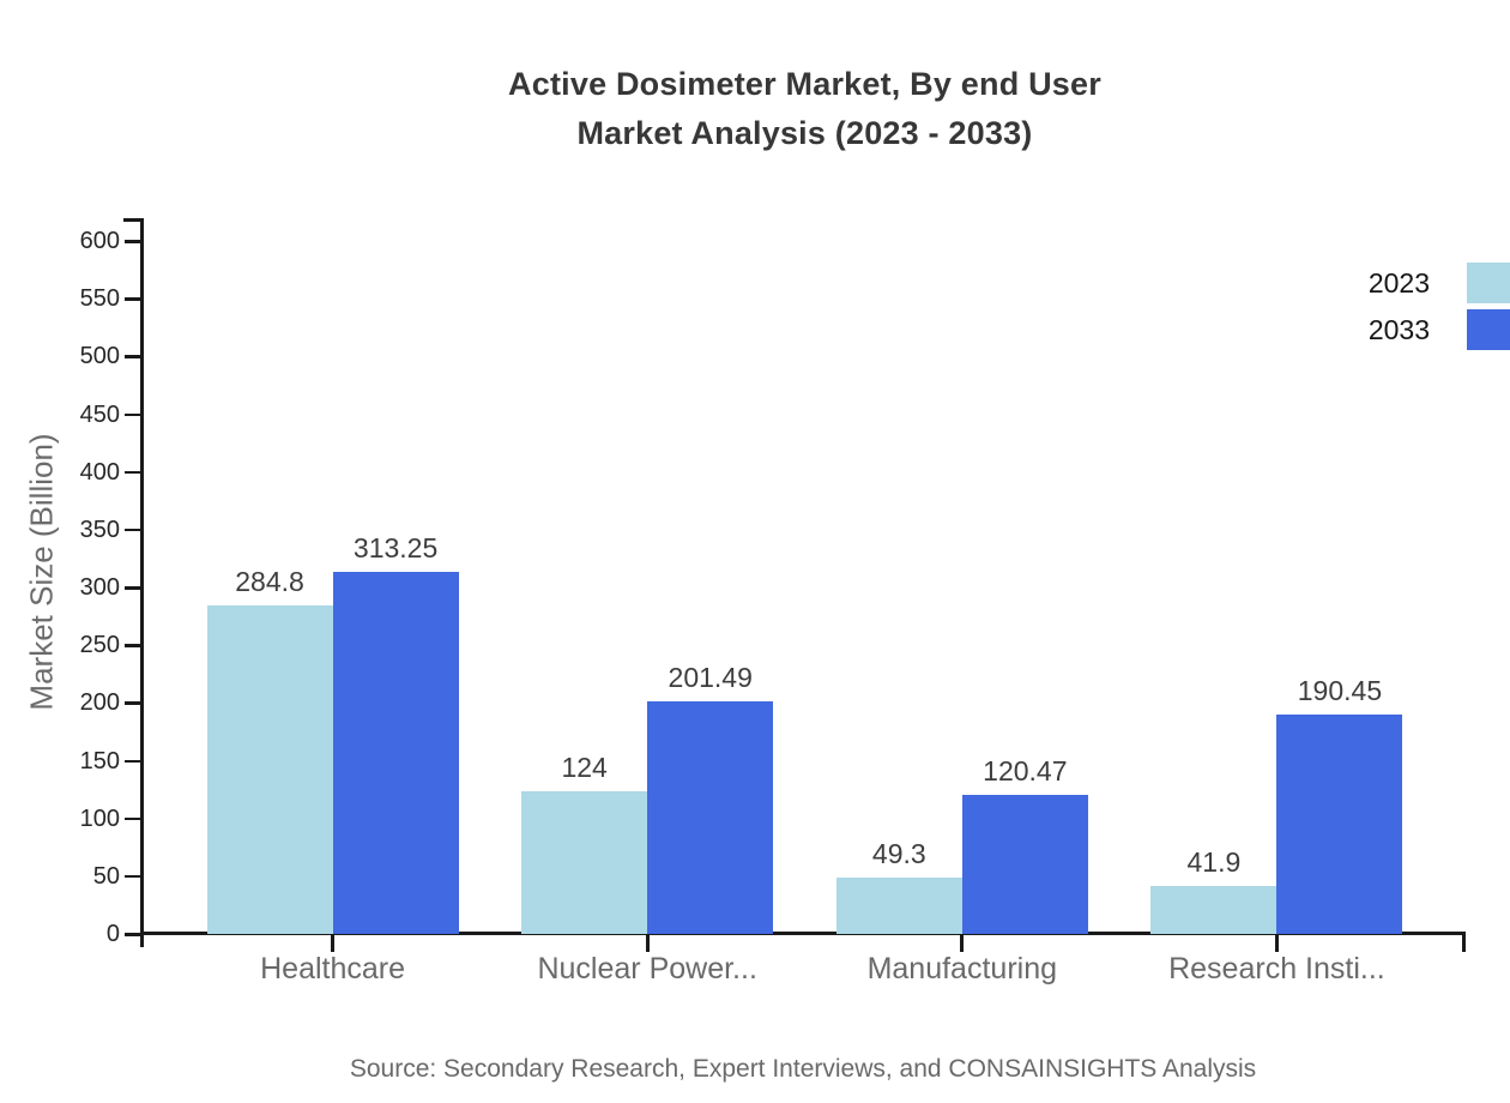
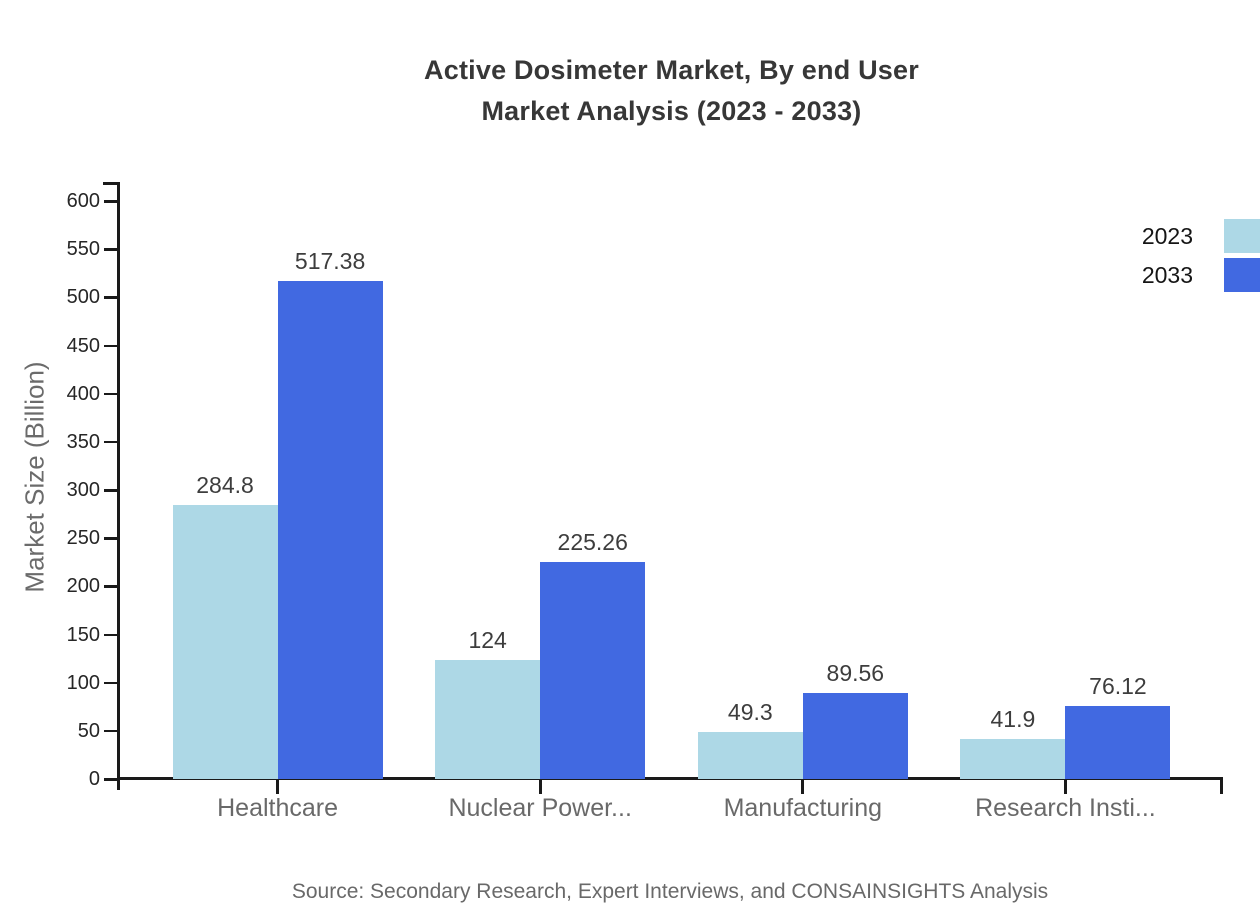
2033/Healthcare: 313.25 -> 517.38
2033/Nuclear Power...: 201.49 -> 225.26
2033/Manufacturing: 120.47 -> 89.56
2033/Research Insti...: 190.45 -> 76.12
